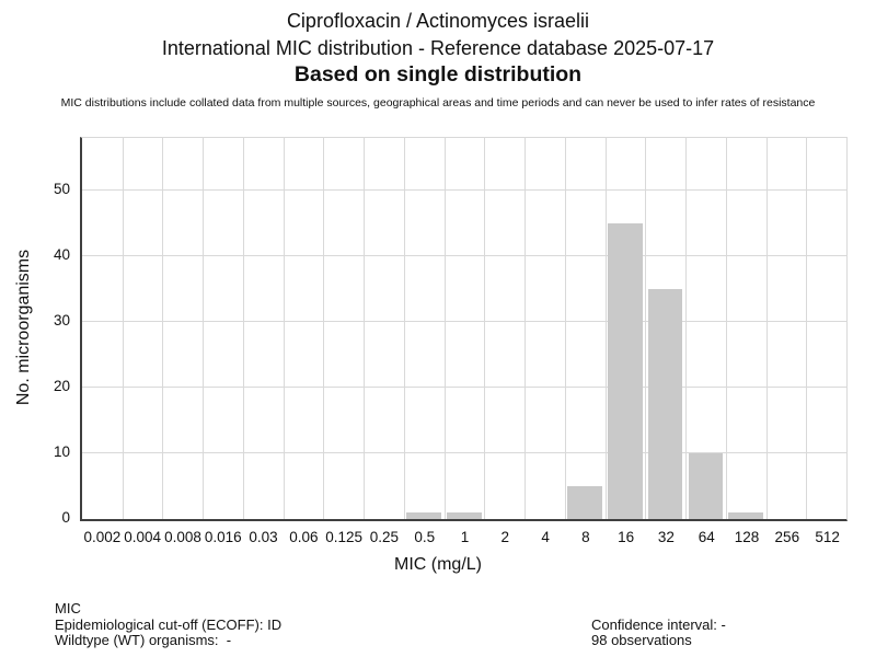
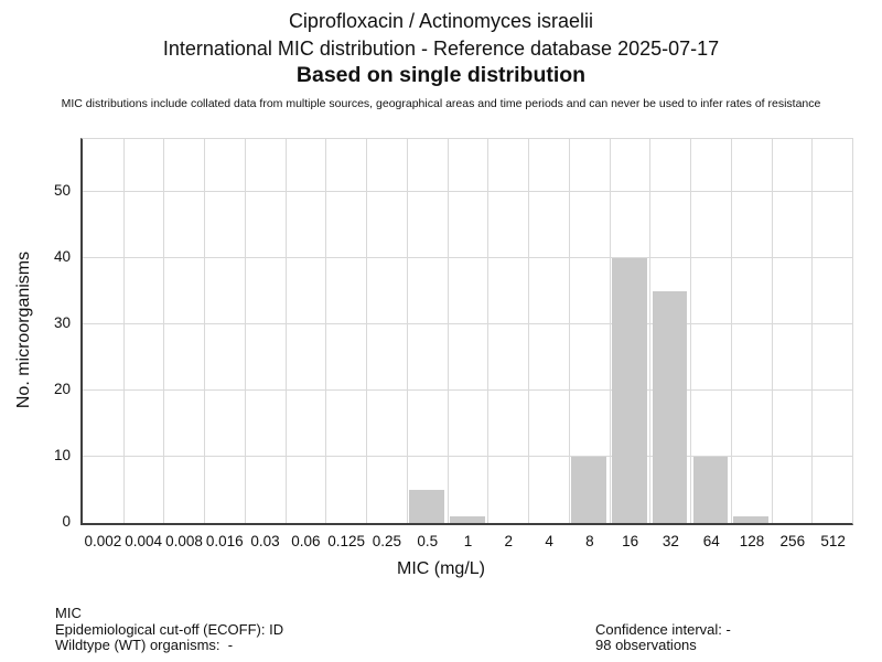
0.5: 1 -> 5
8: 5 -> 10
16: 45 -> 40
